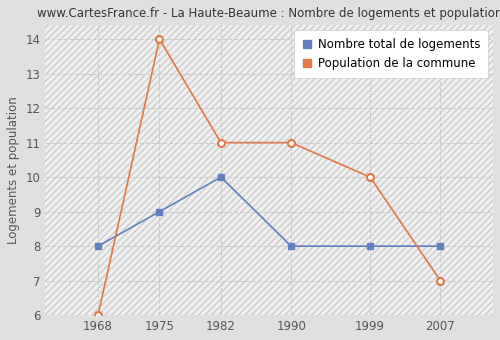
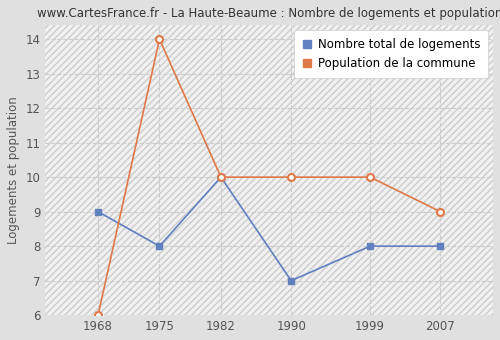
Nombre total de logements/1968: 8 -> 9
Nombre total de logements/1975: 9 -> 8
Population de la commune/1982: 11 -> 10
Nombre total de logements/1990: 8 -> 7
Population de la commune/1990: 11 -> 10
Population de la commune/2007: 7 -> 9
